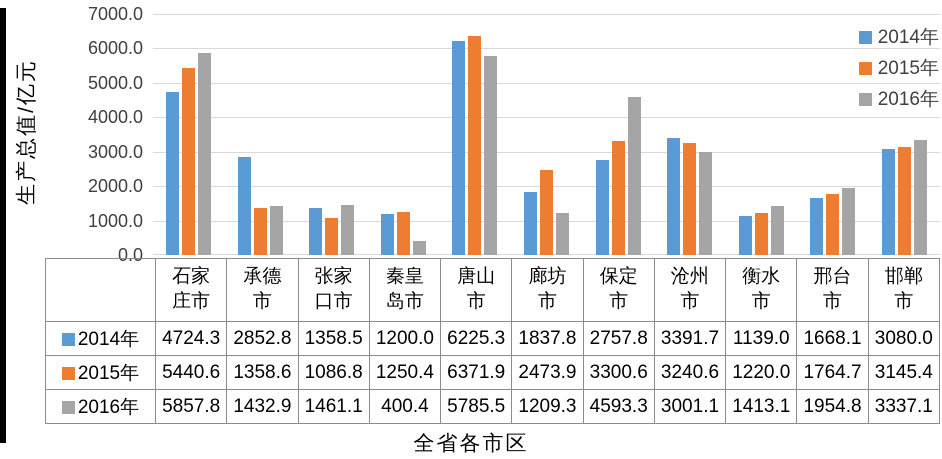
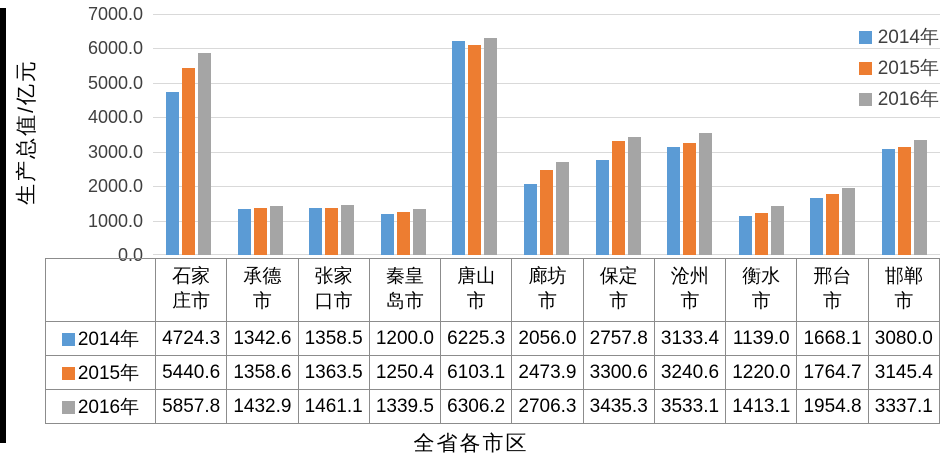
2014年/承德市: 2852.8 -> 1342.6
2015年/张家口市: 1086.8 -> 1363.5
2016年/秦皇岛市: 400.4 -> 1339.5
2015年/唐山市: 6371.9 -> 6103.1
2016年/唐山市: 5785.5 -> 6306.2
2014年/廊坊市: 1837.8 -> 2056.0
2016年/廊坊市: 1209.3 -> 2706.3
2016年/保定市: 4593.3 -> 3435.3
2014年/沧州市: 3391.7 -> 3133.4
2016年/沧州市: 3001.1 -> 3533.1
